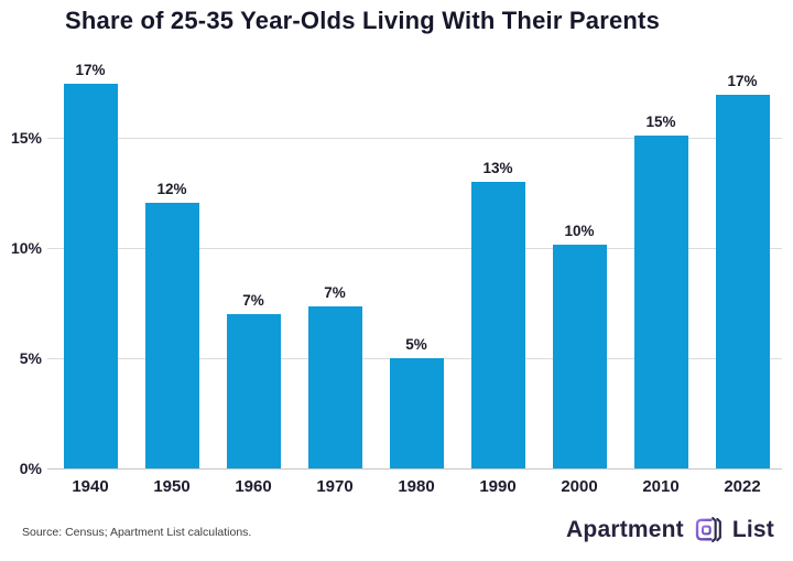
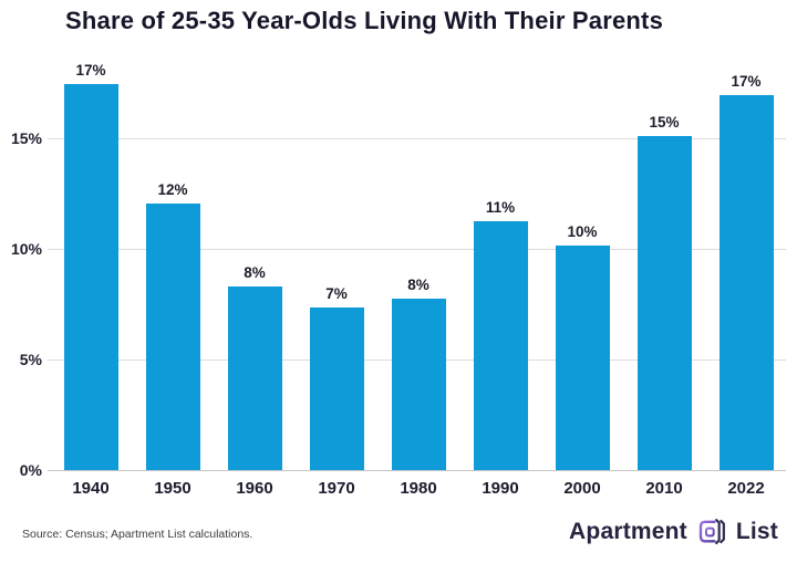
1960: 7% -> 8%
1980: 5% -> 8%
1990: 13% -> 11%
